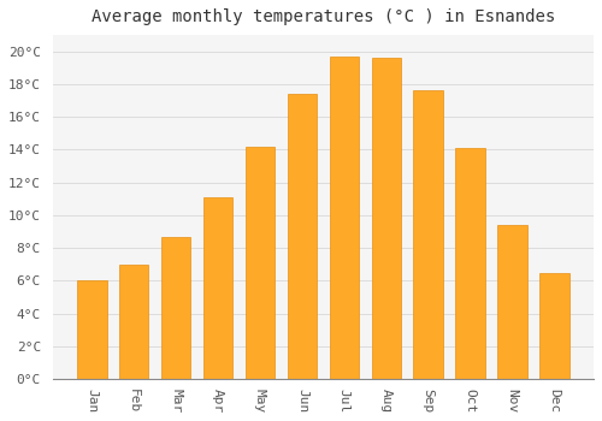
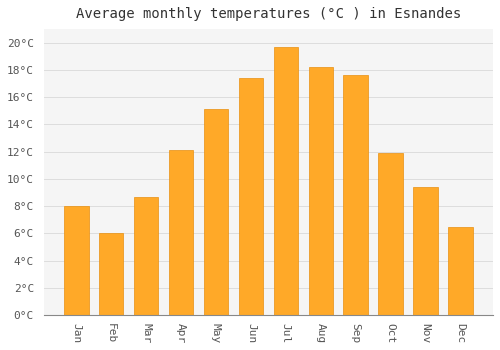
Jan: 6.0°C -> 8.0°C
Feb: 7.0°C -> 6.0°C
Apr: 11.1°C -> 12.1°C
May: 14.2°C -> 15.1°C
Aug: 19.6°C -> 18.2°C
Oct: 14.1°C -> 11.9°C
